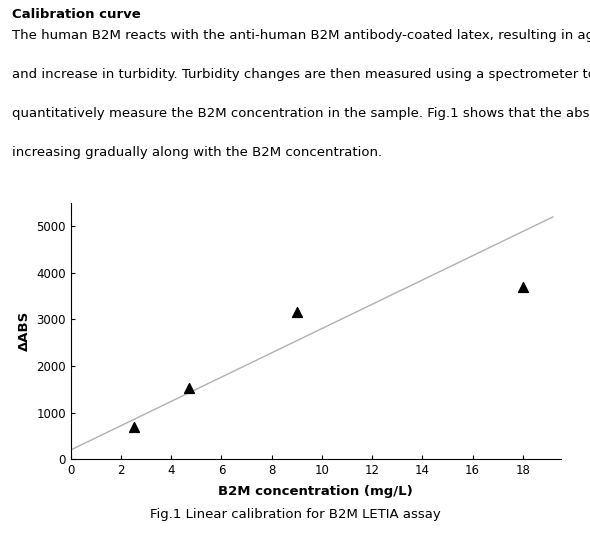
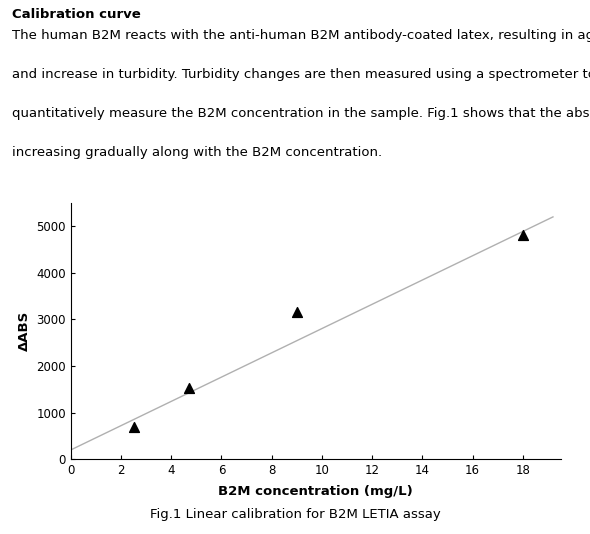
18: 3700 -> 4820
